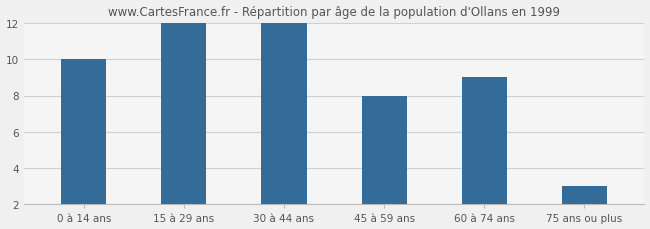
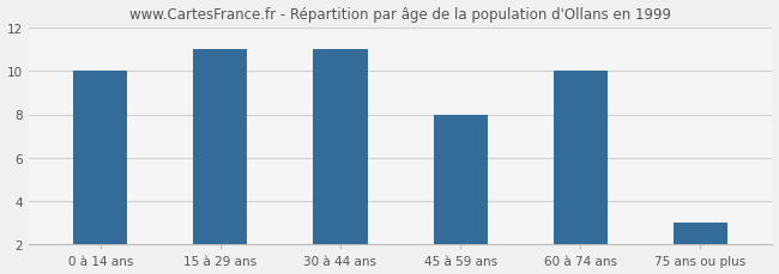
15 à 29 ans: 12 -> 11
30 à 44 ans: 12 -> 11
60 à 74 ans: 9 -> 10
